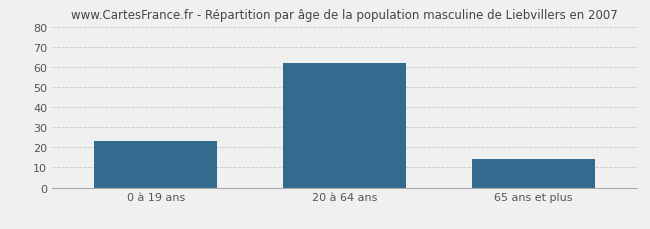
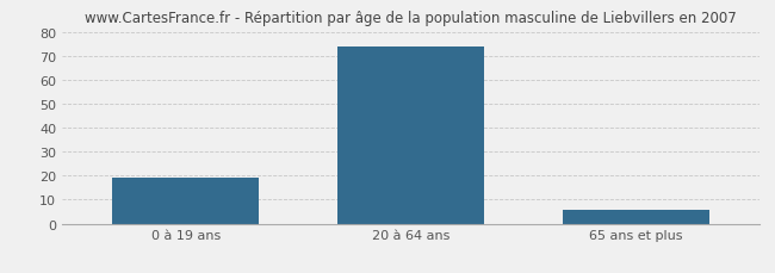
0 à 19 ans: 23 -> 19
20 à 64 ans: 62 -> 74
65 ans et plus: 14 -> 6
